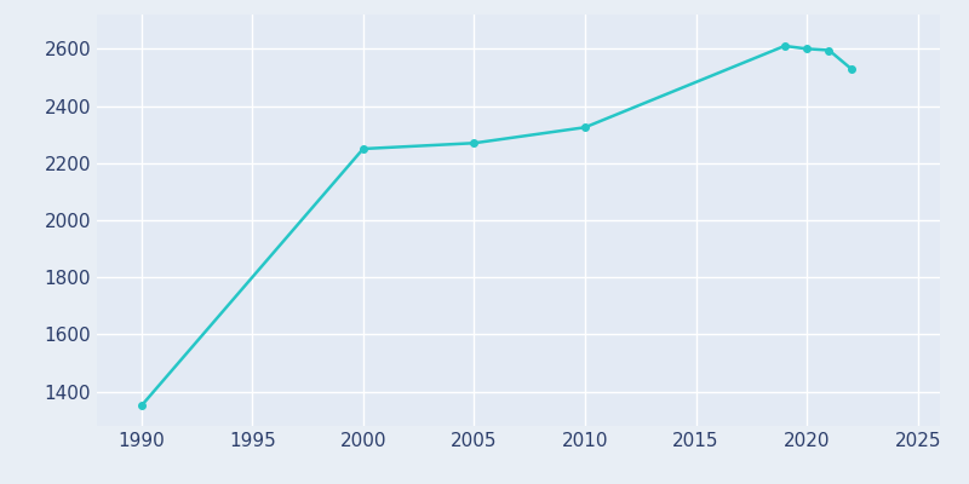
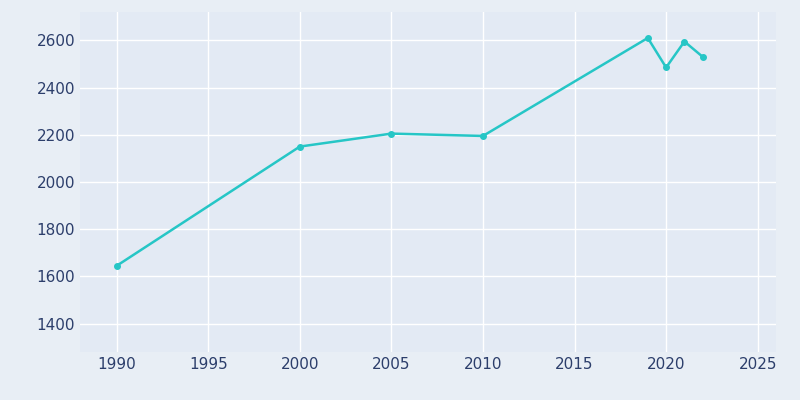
1990: 1350 -> 1645
2000: 2250 -> 2150
2005: 2270 -> 2205
2010: 2325 -> 2195
2020: 2600 -> 2485
